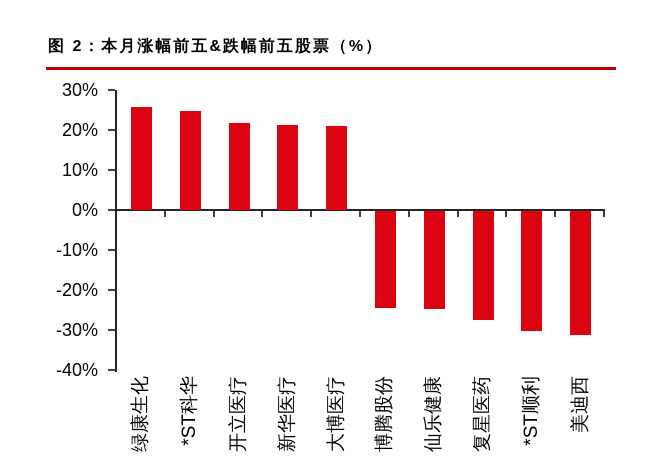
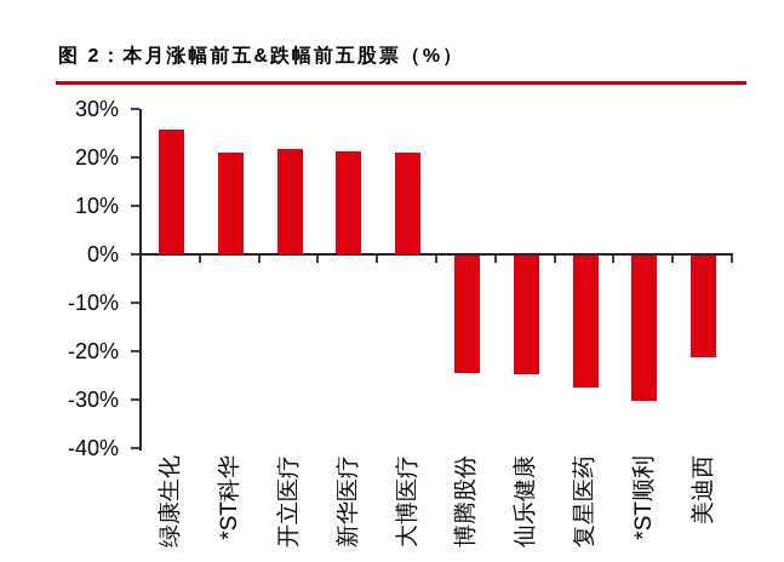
*ST科华: 25% -> 21%
美迪西: -31% -> -21%
